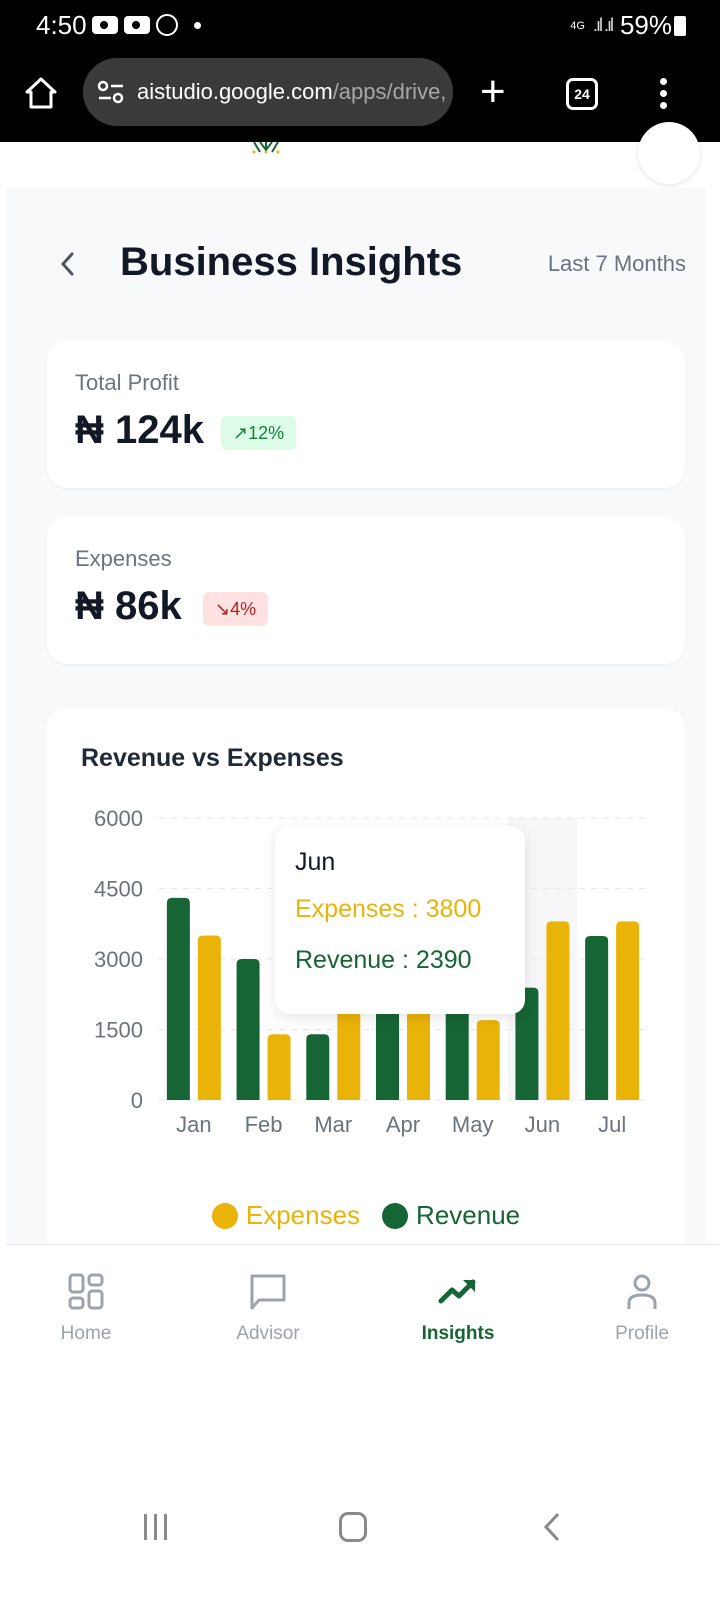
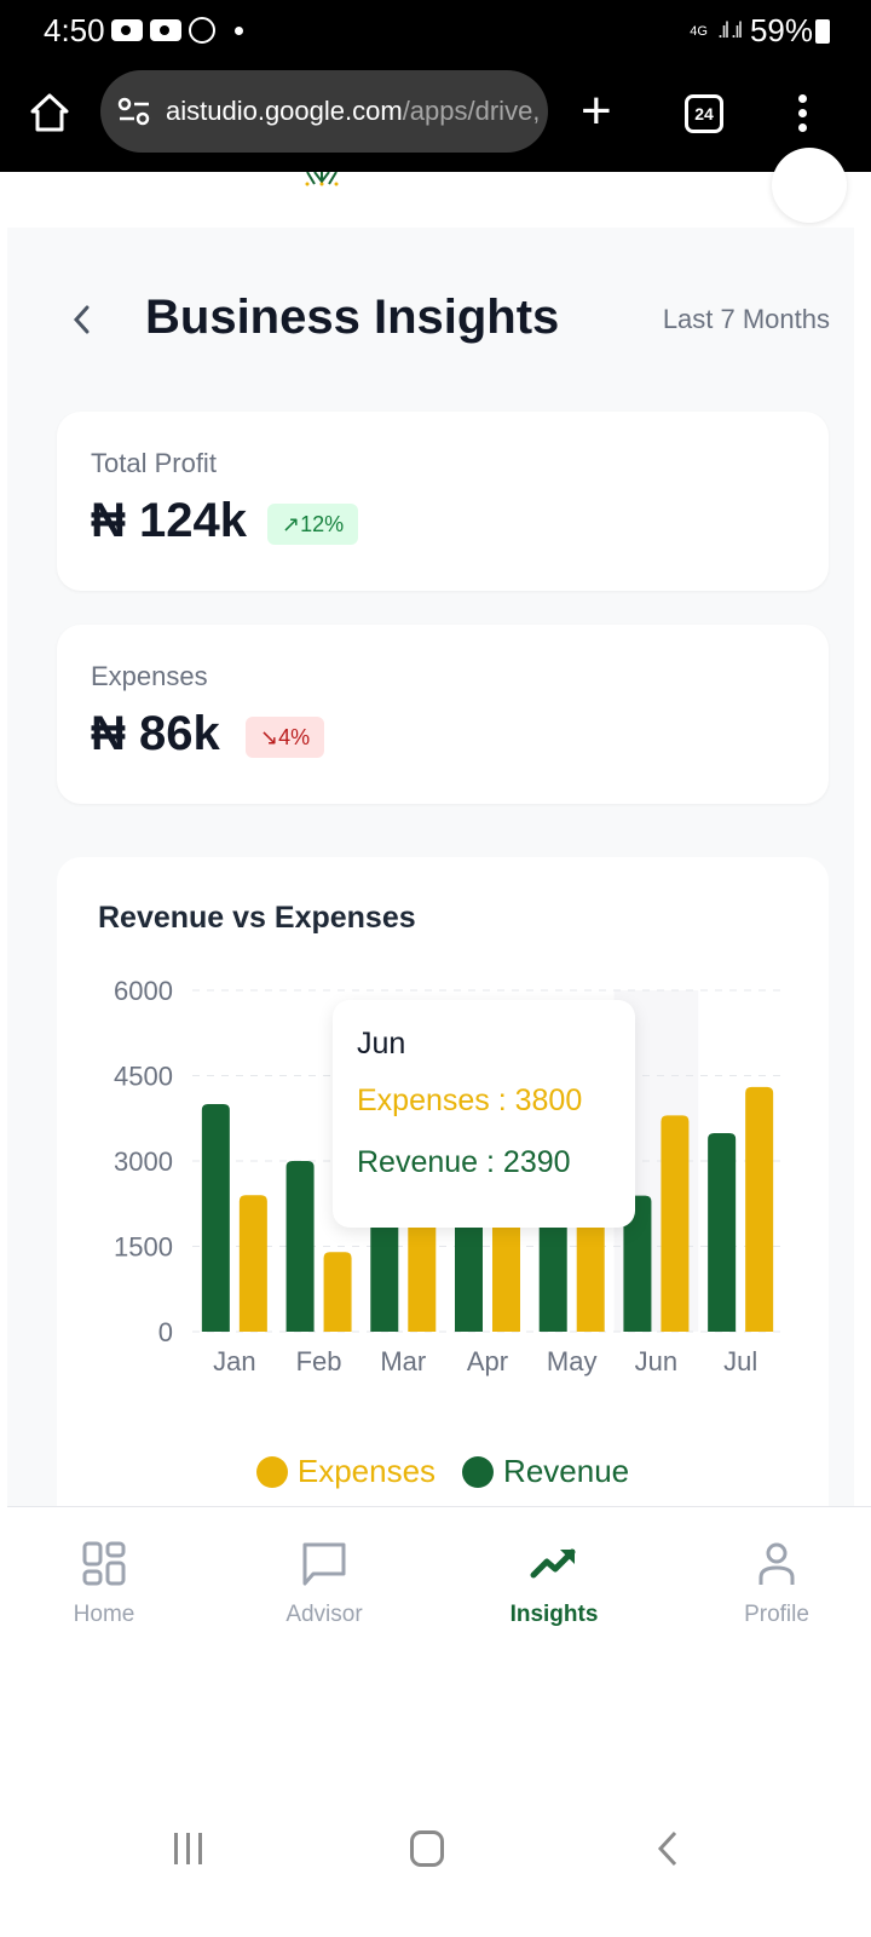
Revenue/Jan: 4300 -> 4000
Expenses/Jan: 3500 -> 2400
Revenue/Mar: 1400 -> 2000
Expenses/May: 1700 -> 2000
Expenses/Jul: 3800 -> 4300
